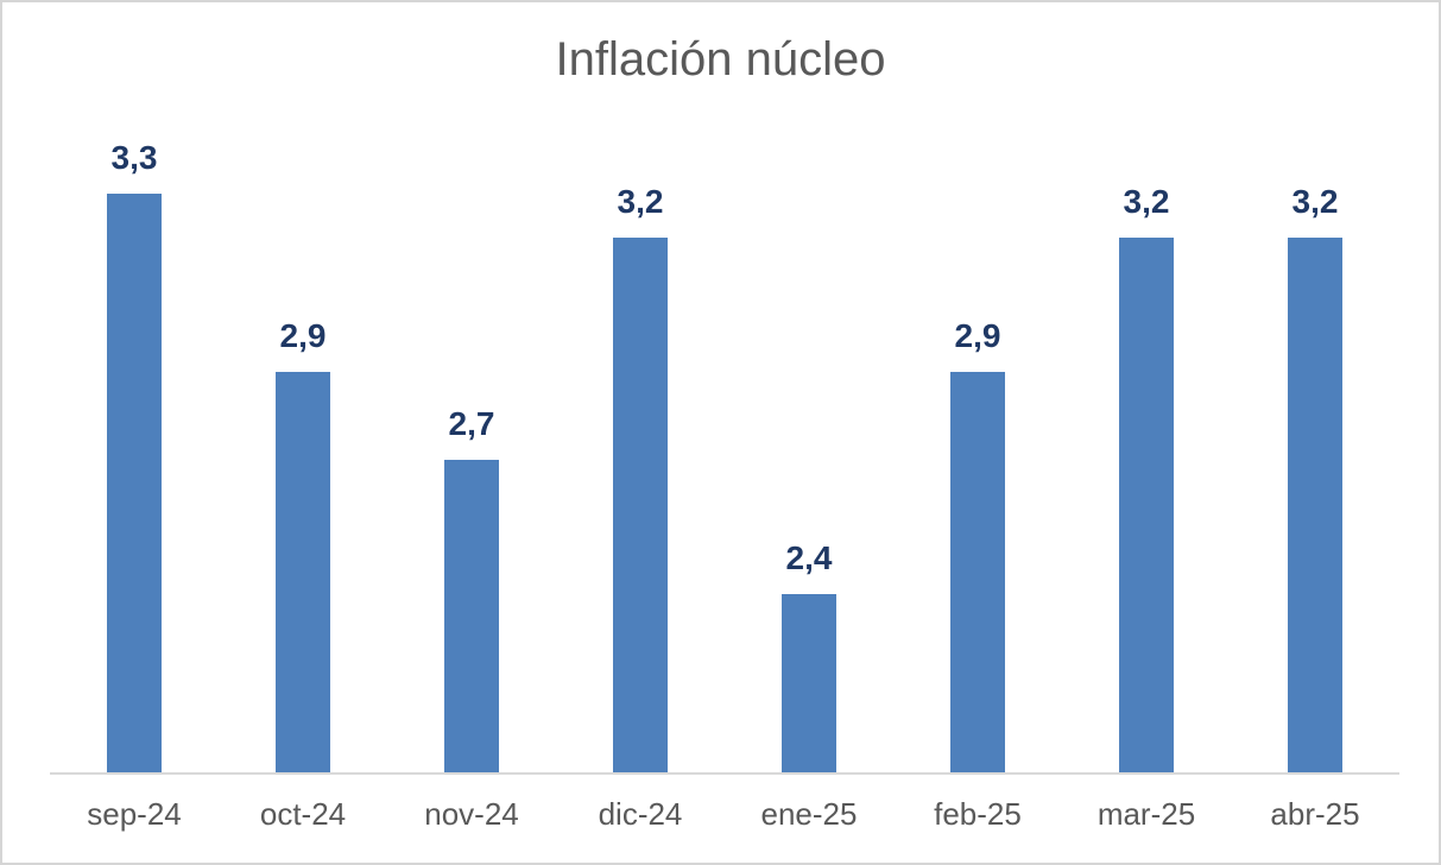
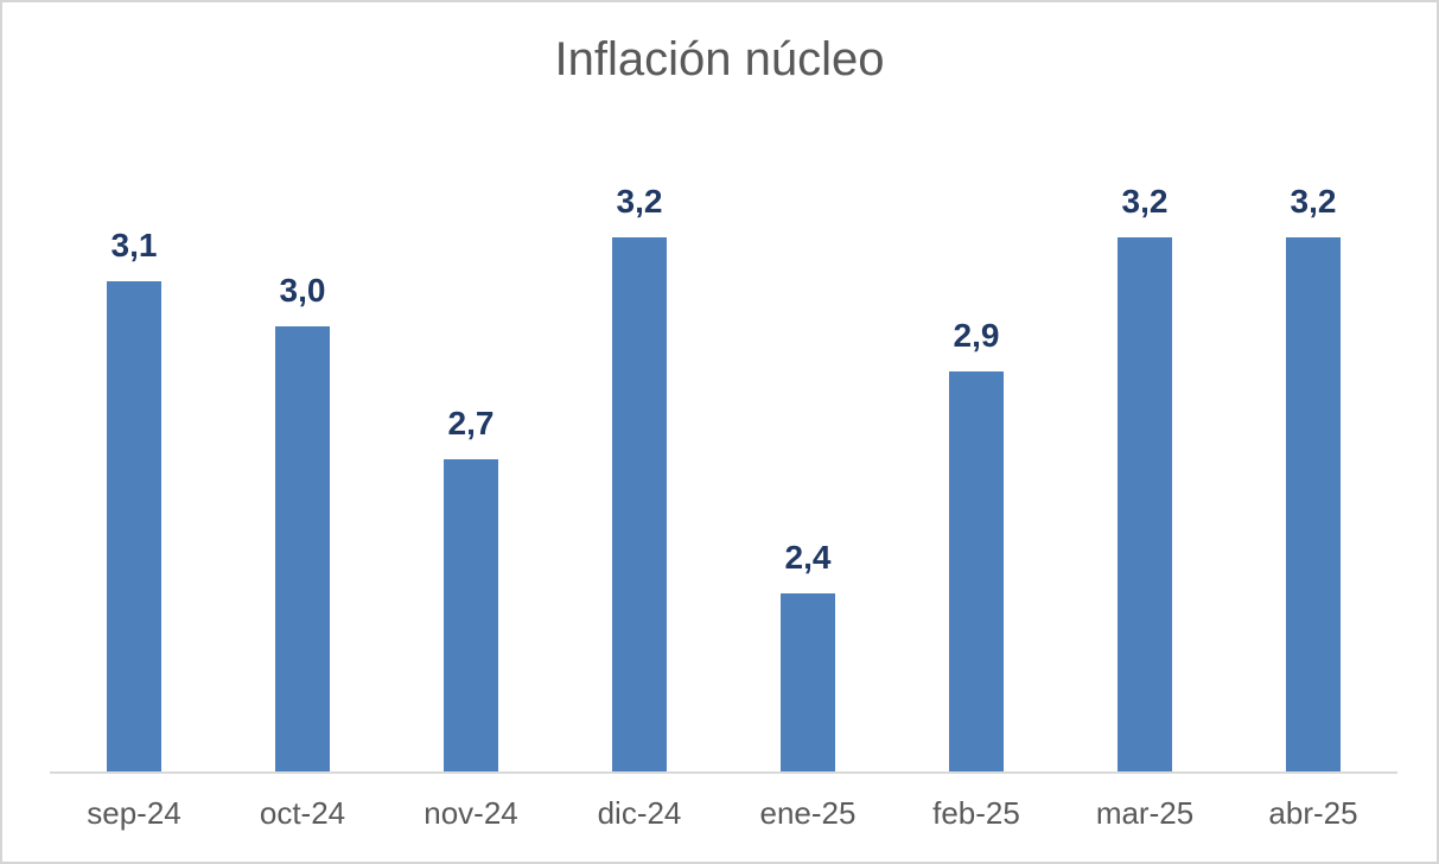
sep-24: 3,3 -> 3,1
oct-24: 2,9 -> 3,0
